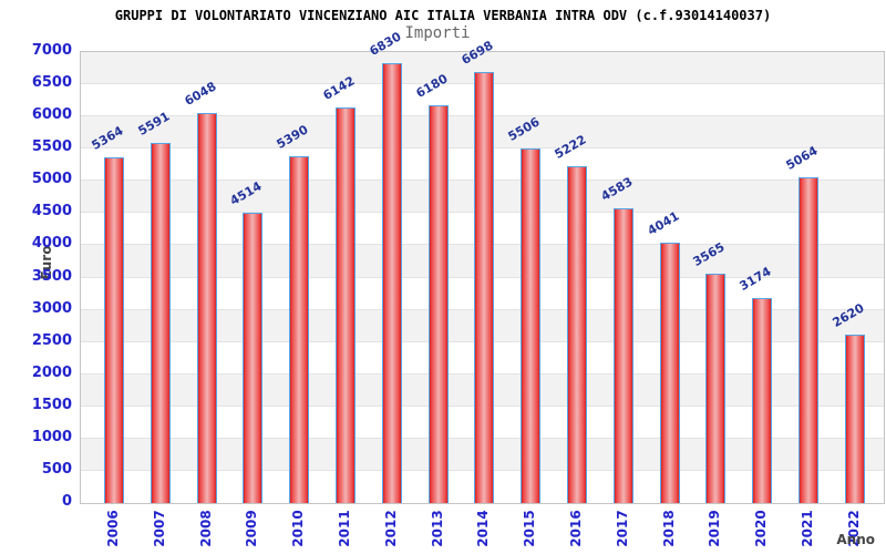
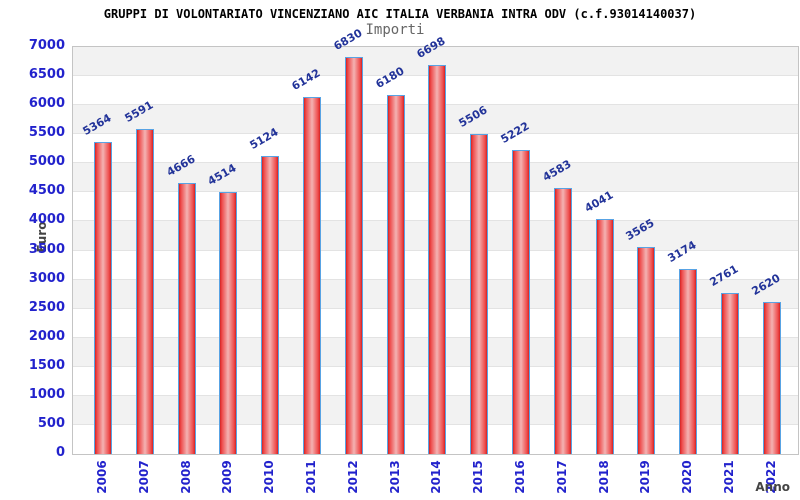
2008: 6048 -> 4666
2010: 5390 -> 5124
2021: 5064 -> 2761
